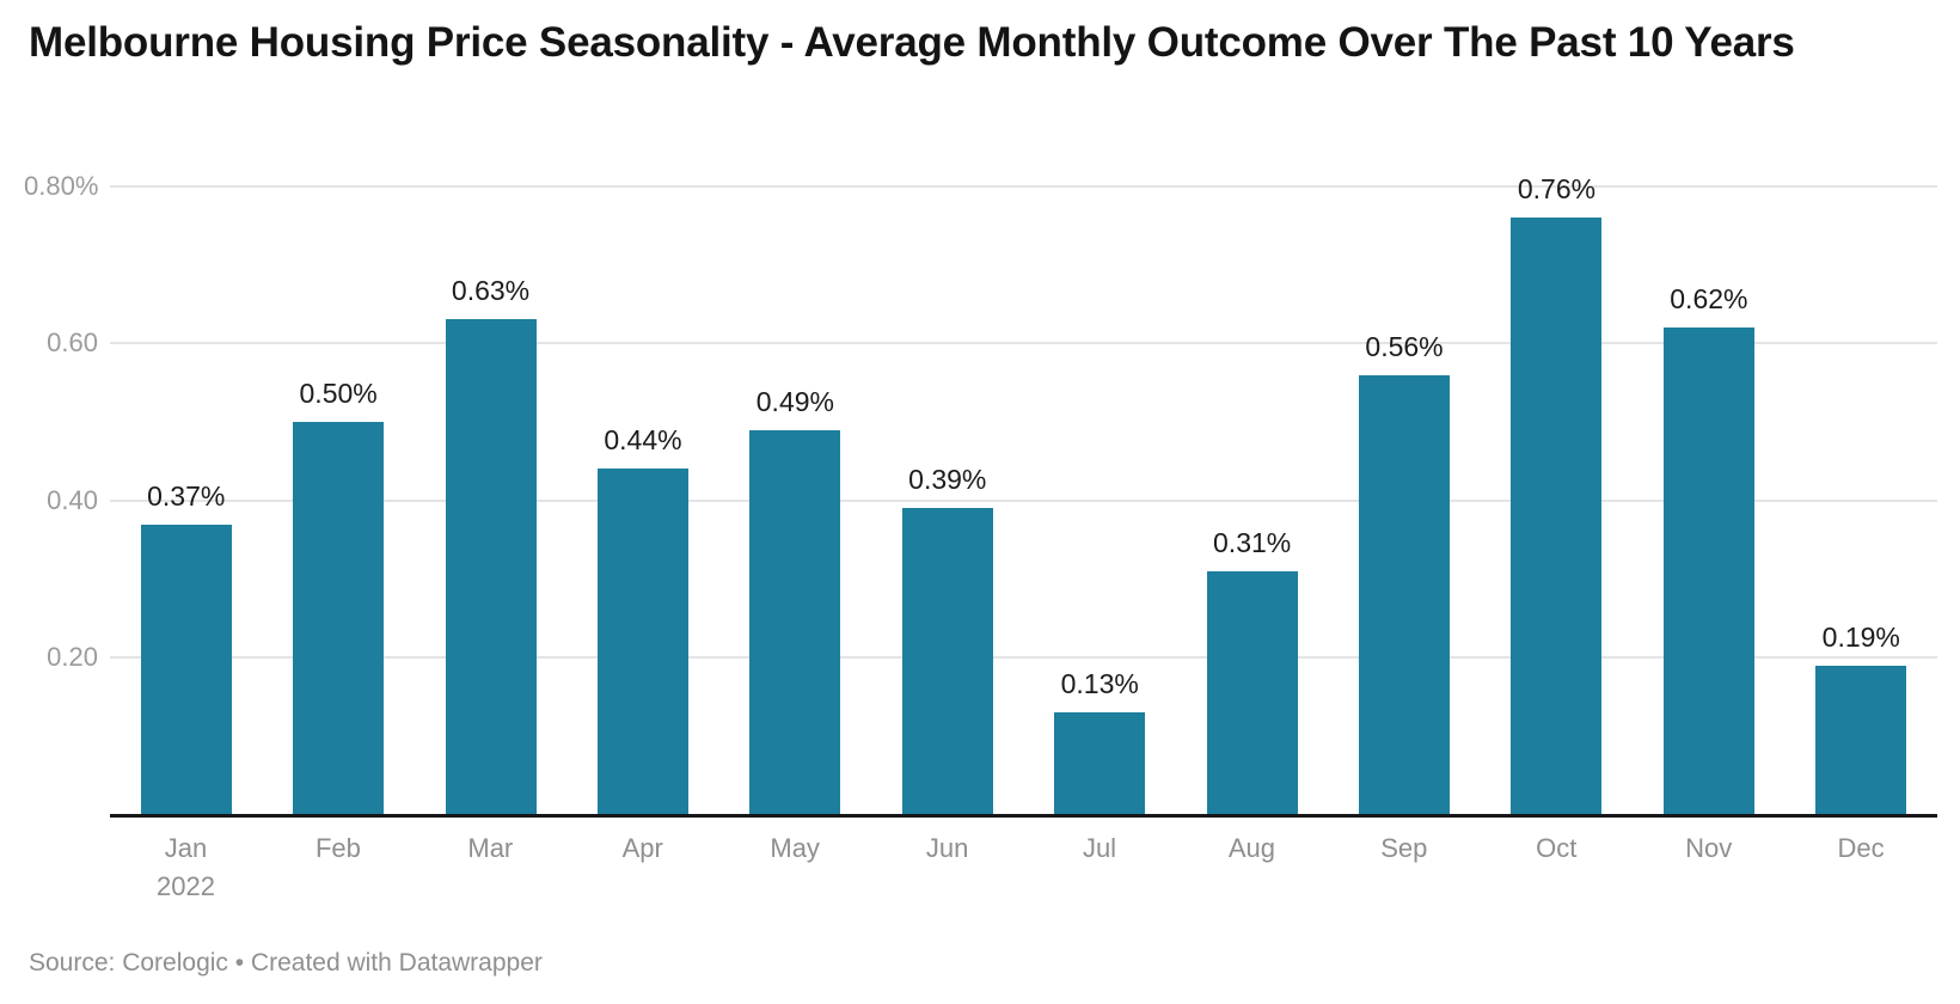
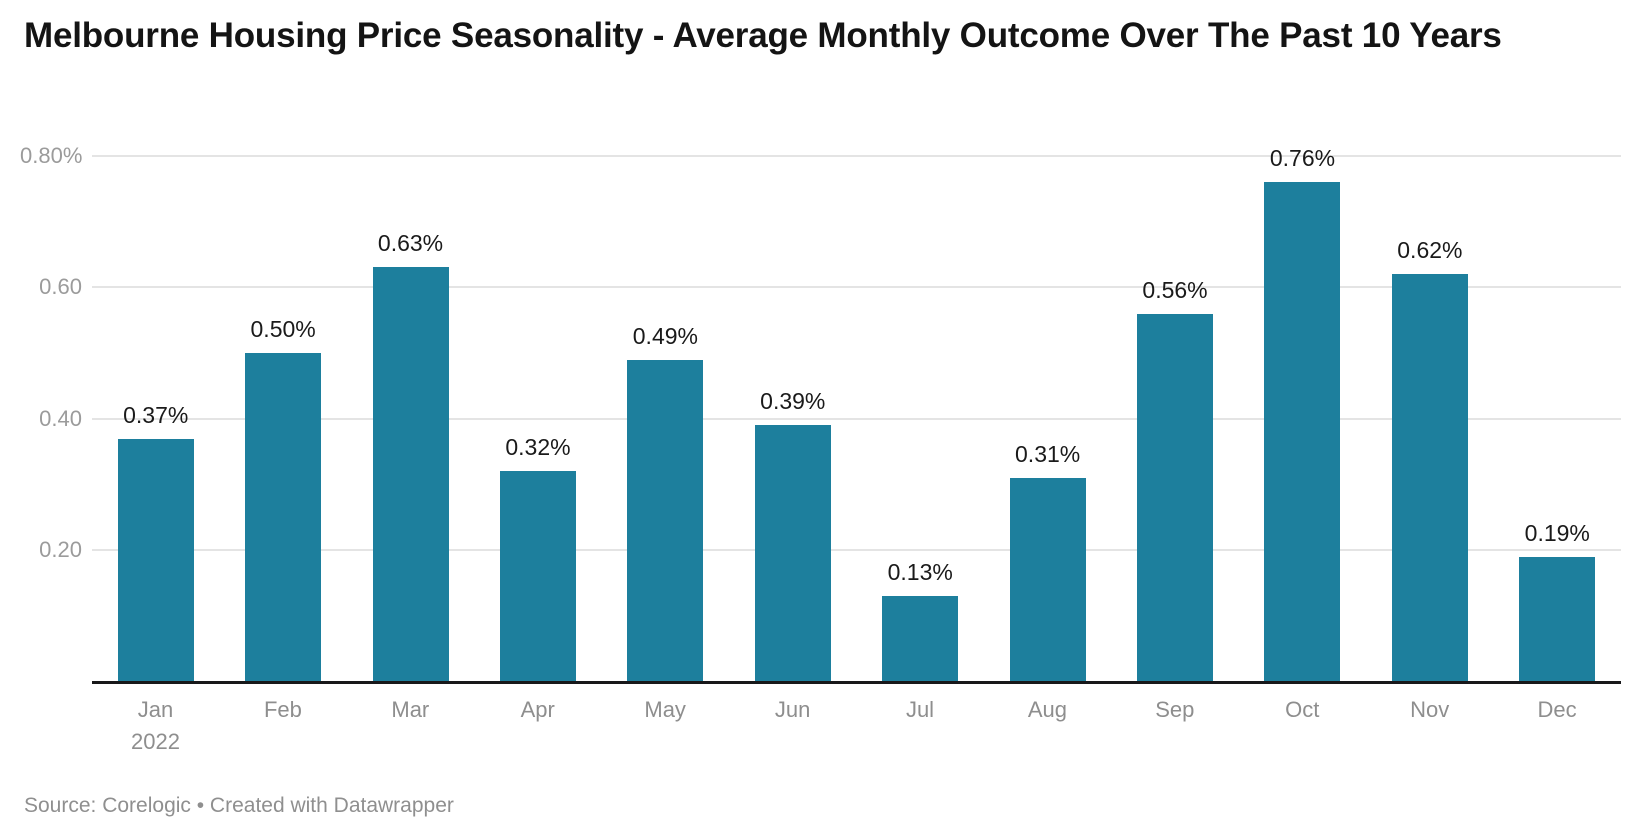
Apr: 0.44% -> 0.32%
